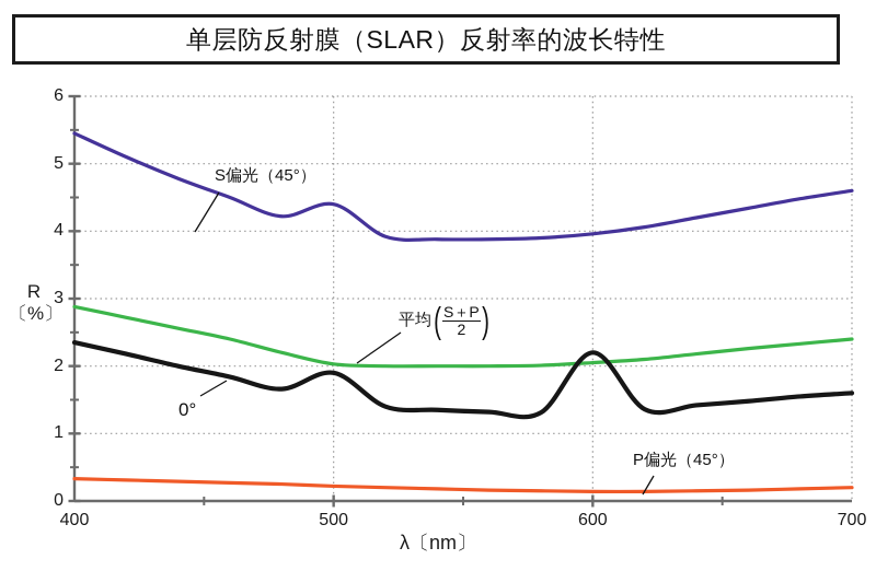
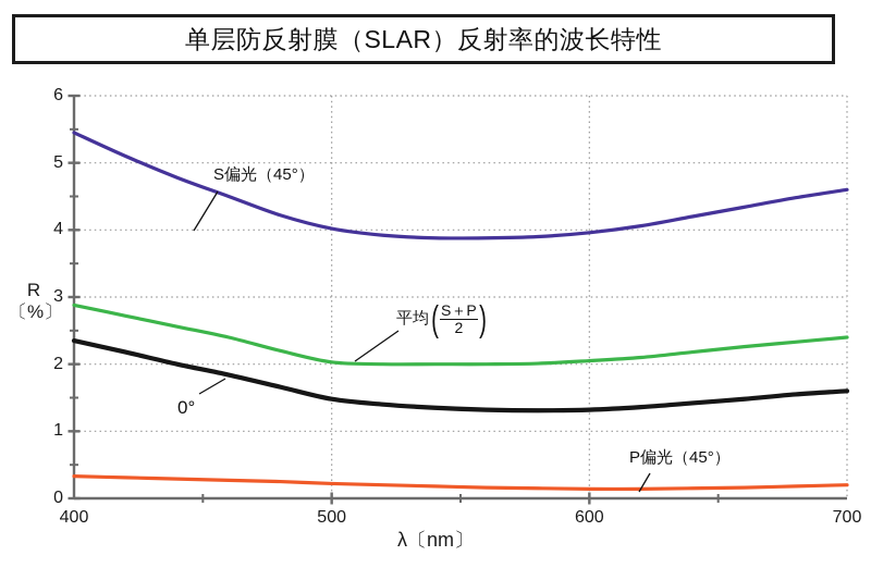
S偏光（45°）/500: 4.4 -> 4.0
0°/500: 1.9 -> 1.5
0°/600: 2.2 -> 1.3
